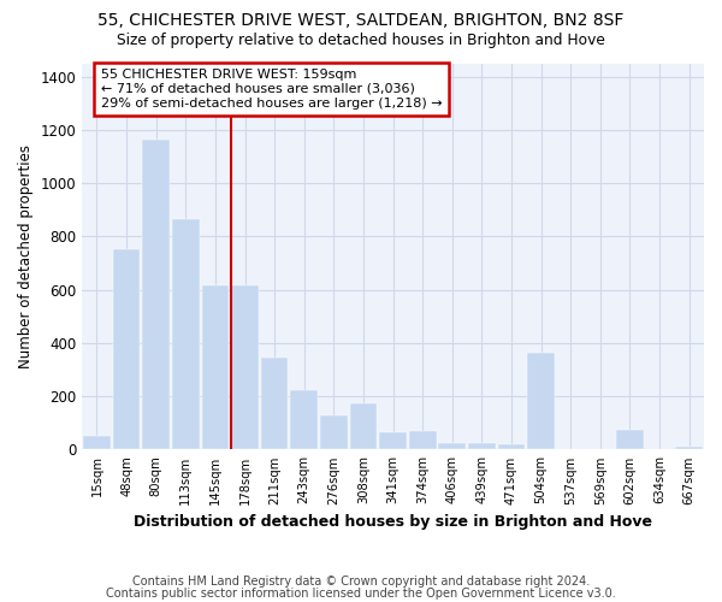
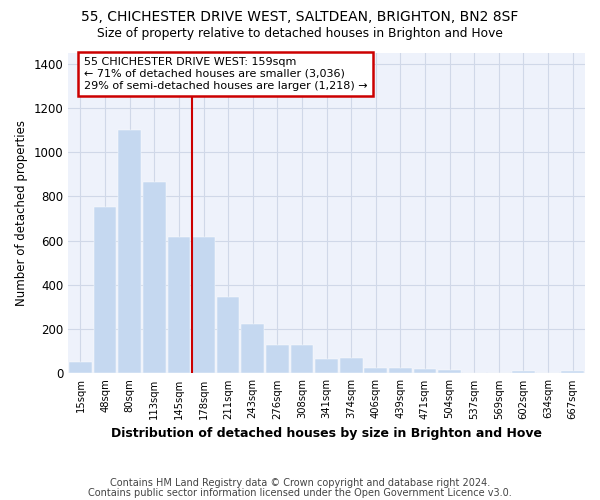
80sqm: 1165 -> 1100
308sqm: 175 -> 130
504sqm: 365 -> 14
602sqm: 75 -> 10
